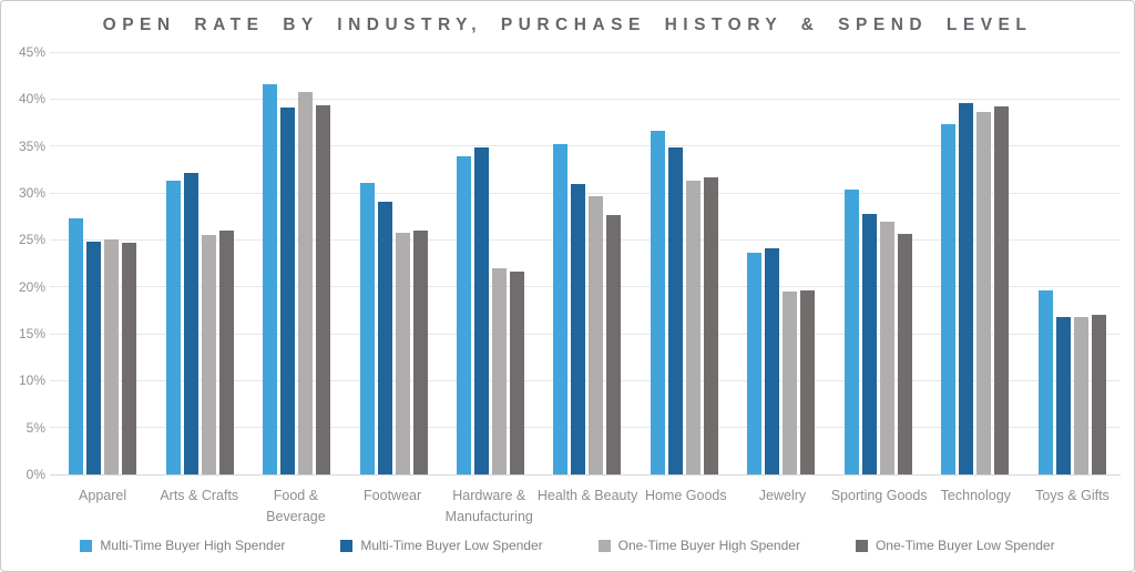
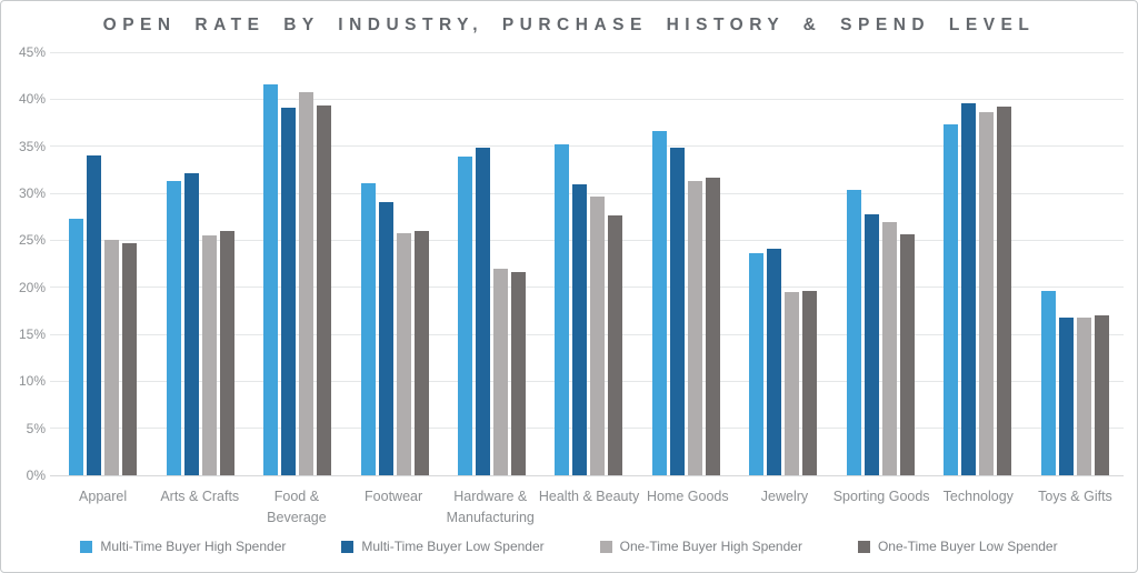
Multi-Time Buyer Low Spender/Apparel: 25% -> 34%
